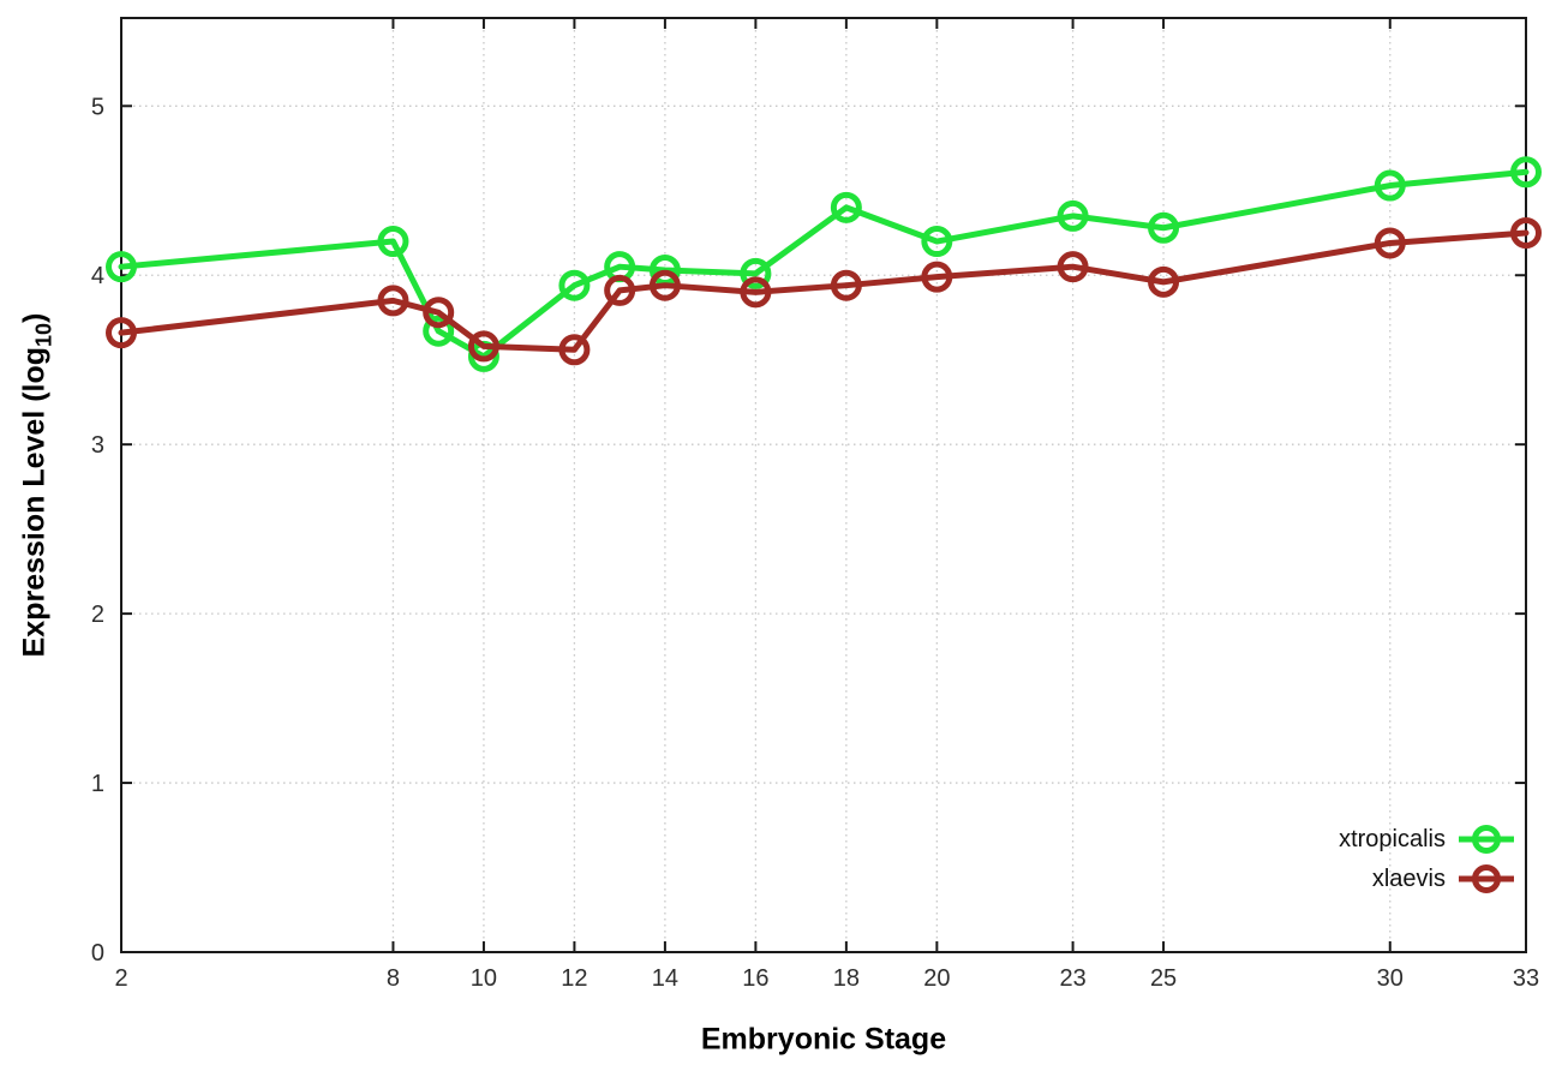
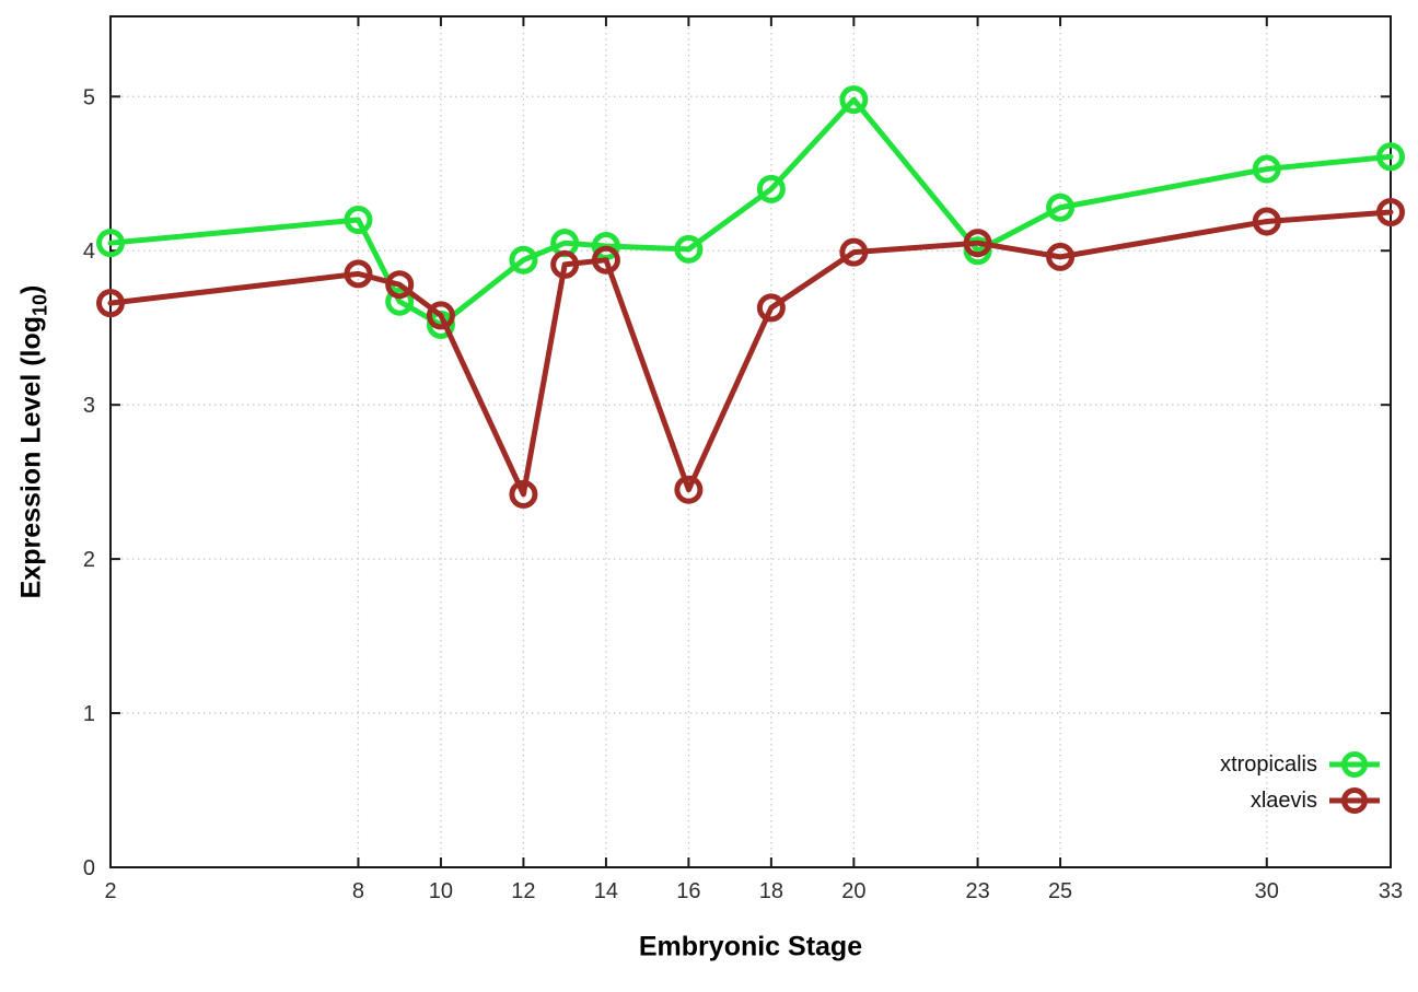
xlaevis/12: 3.56 -> 2.42
xlaevis/16: 3.90 -> 2.45
xlaevis/18: 3.94 -> 3.63
xtropicalis/20: 4.20 -> 4.98
xtropicalis/23: 4.35 -> 4.00
